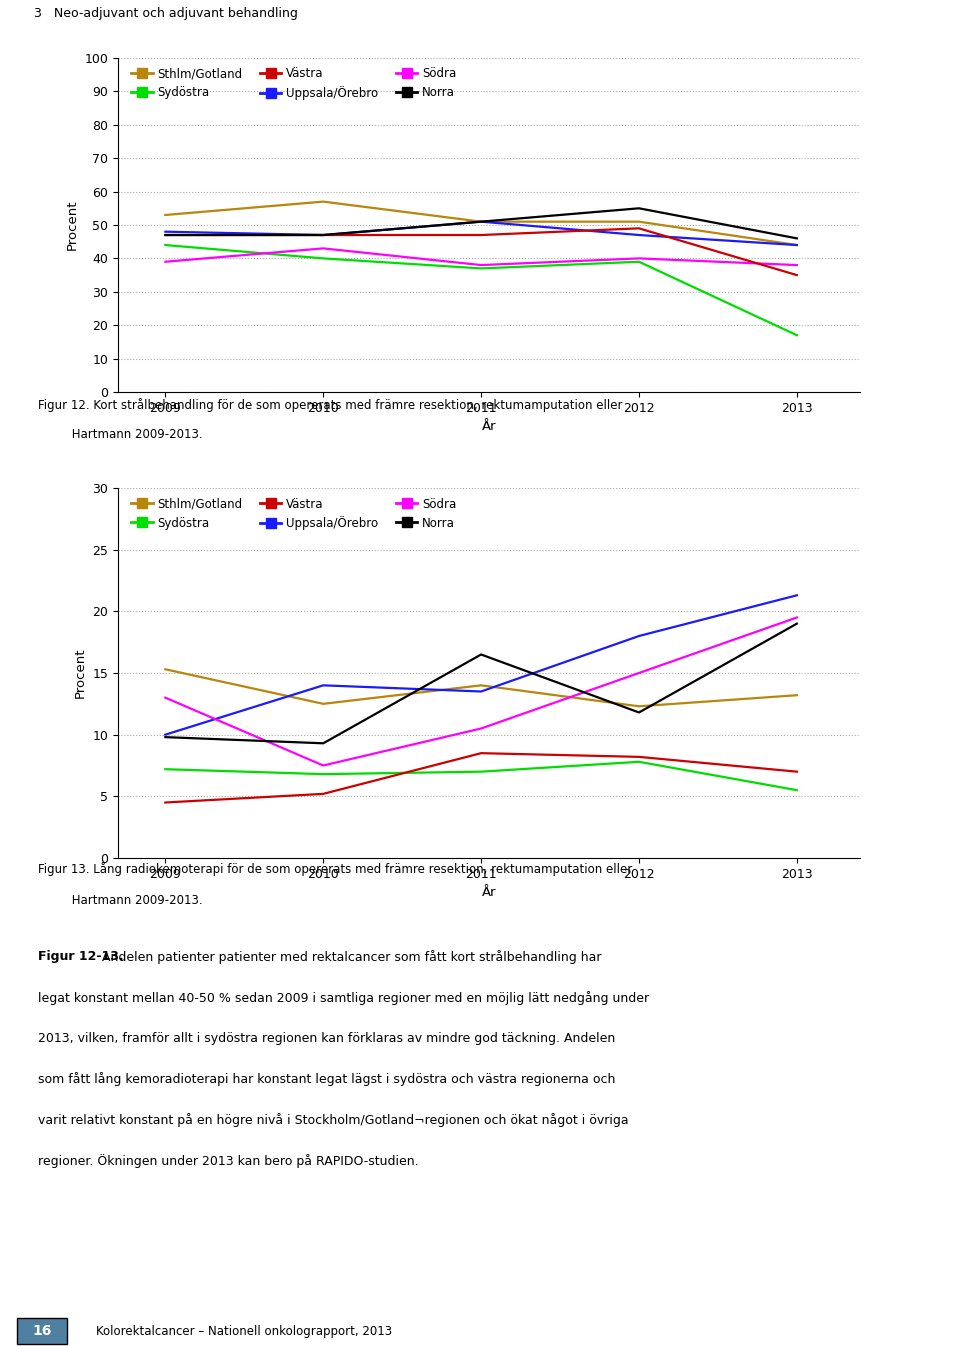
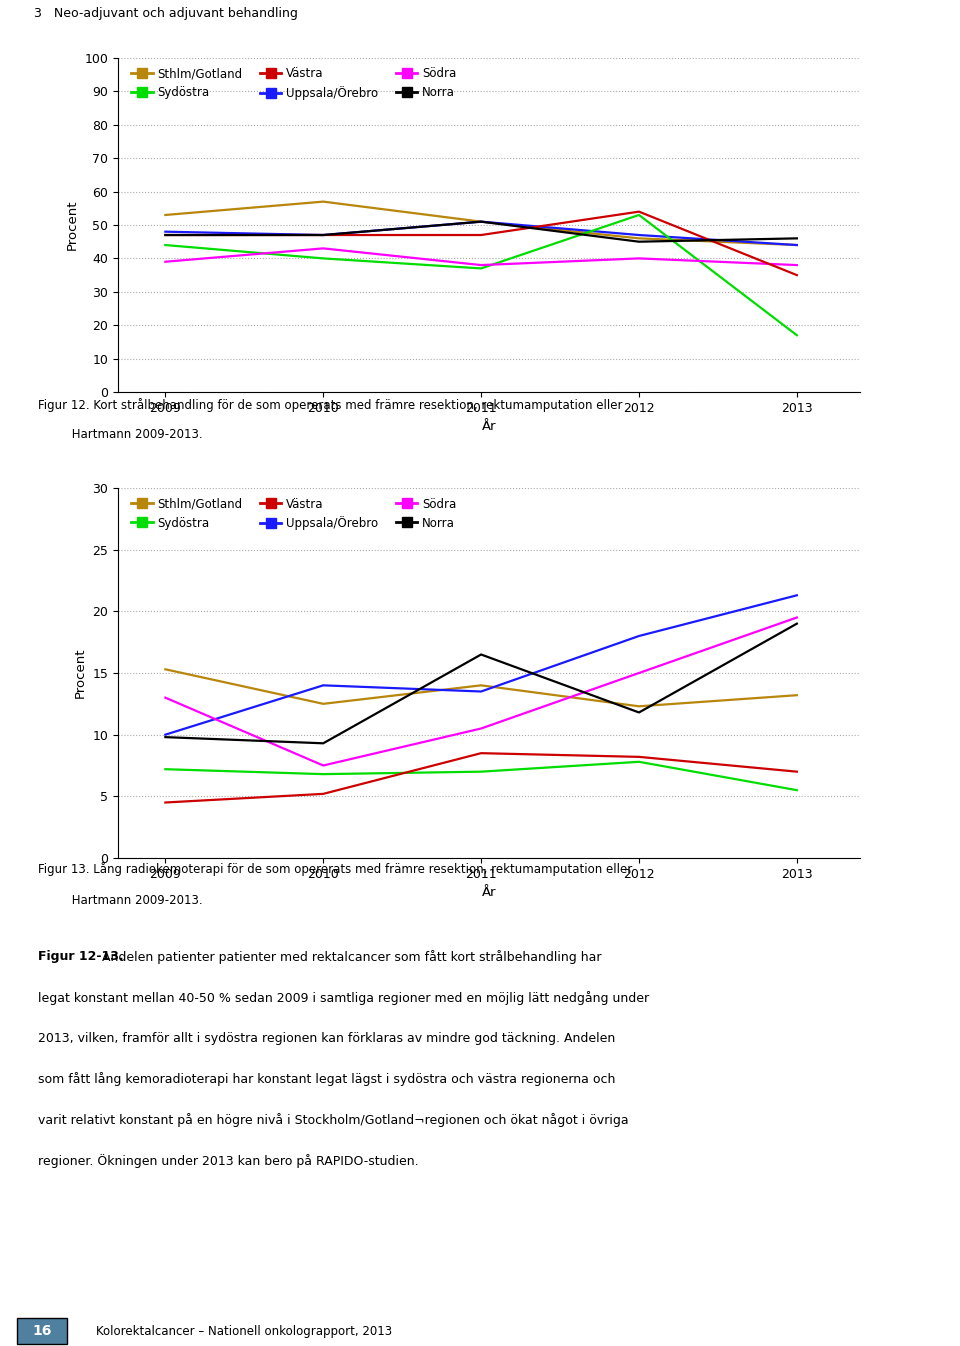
Sthlm/Gotland/2012: 51 -> 46
Sydöstra/2012: 39 -> 53
Västra/2012: 49 -> 54
Norra/2012: 55 -> 45
